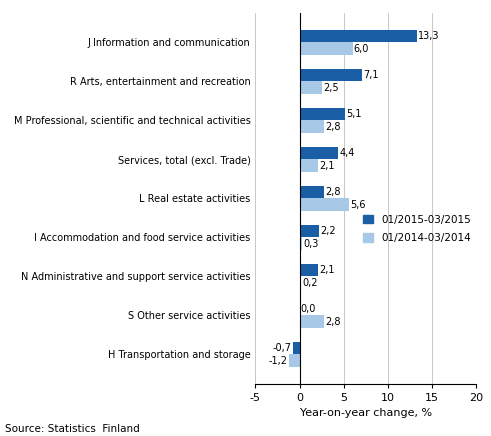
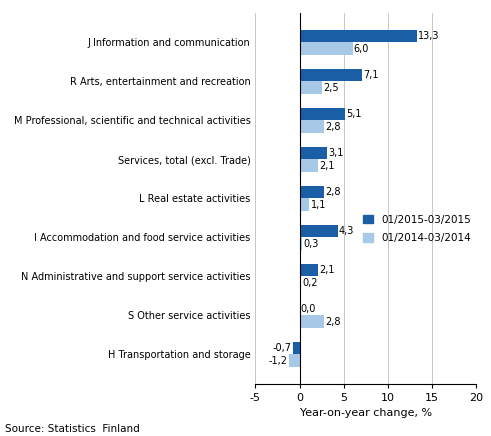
01/2015-03/2015/Services, total (excl. Trade): 4,4 -> 3,1
01/2014-03/2014/L Real estate activities: 5,6 -> 1,1
01/2015-03/2015/I Accommodation and food service activities: 2,2 -> 4,3
